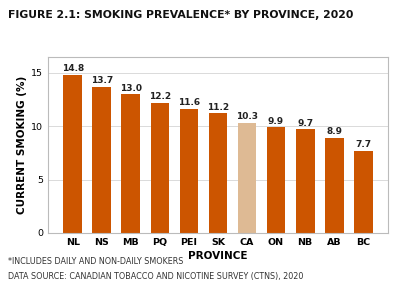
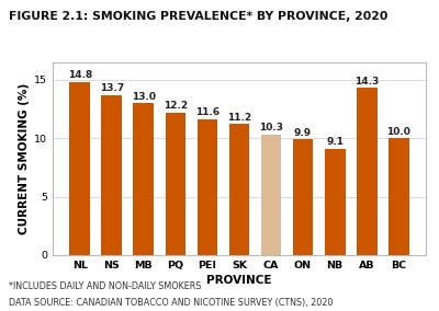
NB: 9.7 -> 9.1
AB: 8.9 -> 14.3
BC: 7.7 -> 10.0
